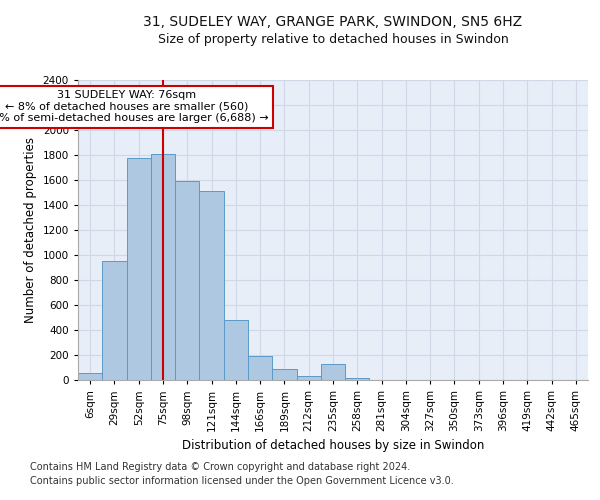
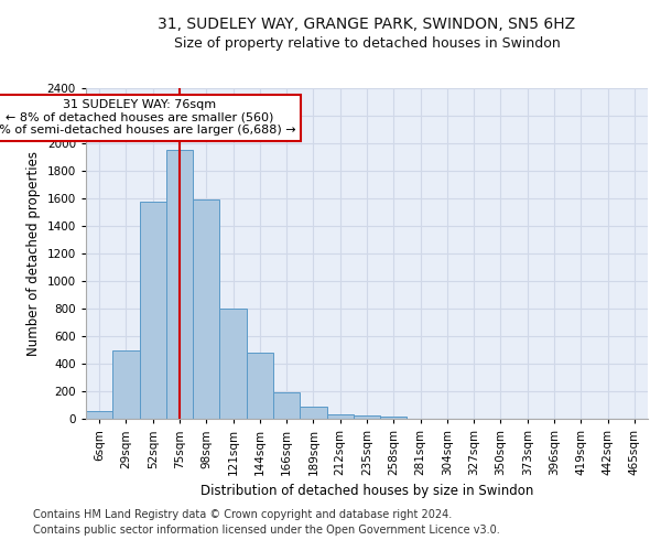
29sqm: 950 -> 500
52sqm: 1780 -> 1580
75sqm: 1810 -> 1950
121sqm: 1510 -> 800
235sqm: 130 -> 20
